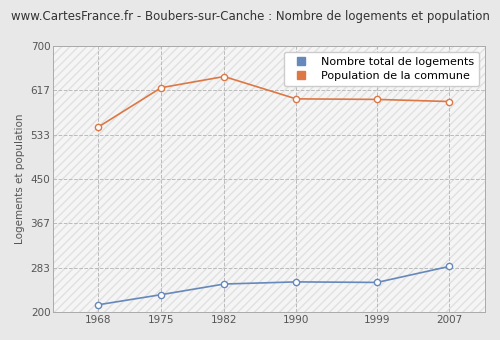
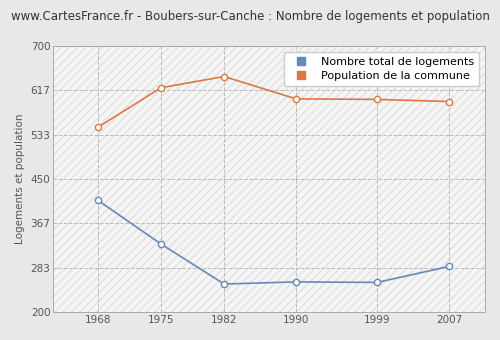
Nombre total de logements/1968: 214 -> 410
Nombre total de logements/1975: 233 -> 328
